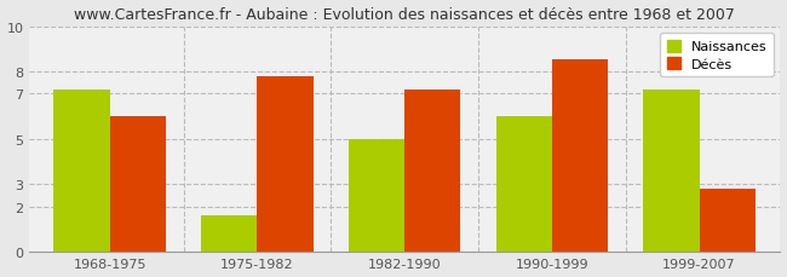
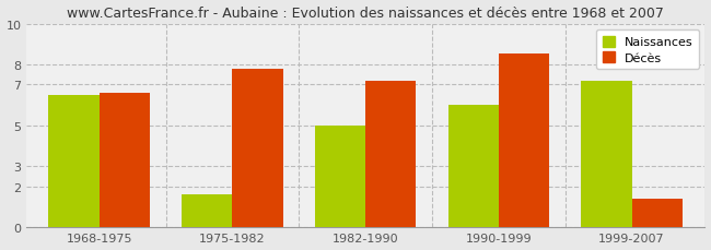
Naissances/1968-1975: 7.2 -> 6.5
Décès/1968-1975: 6.0 -> 6.6
Décès/1999-2007: 2.8 -> 1.4
